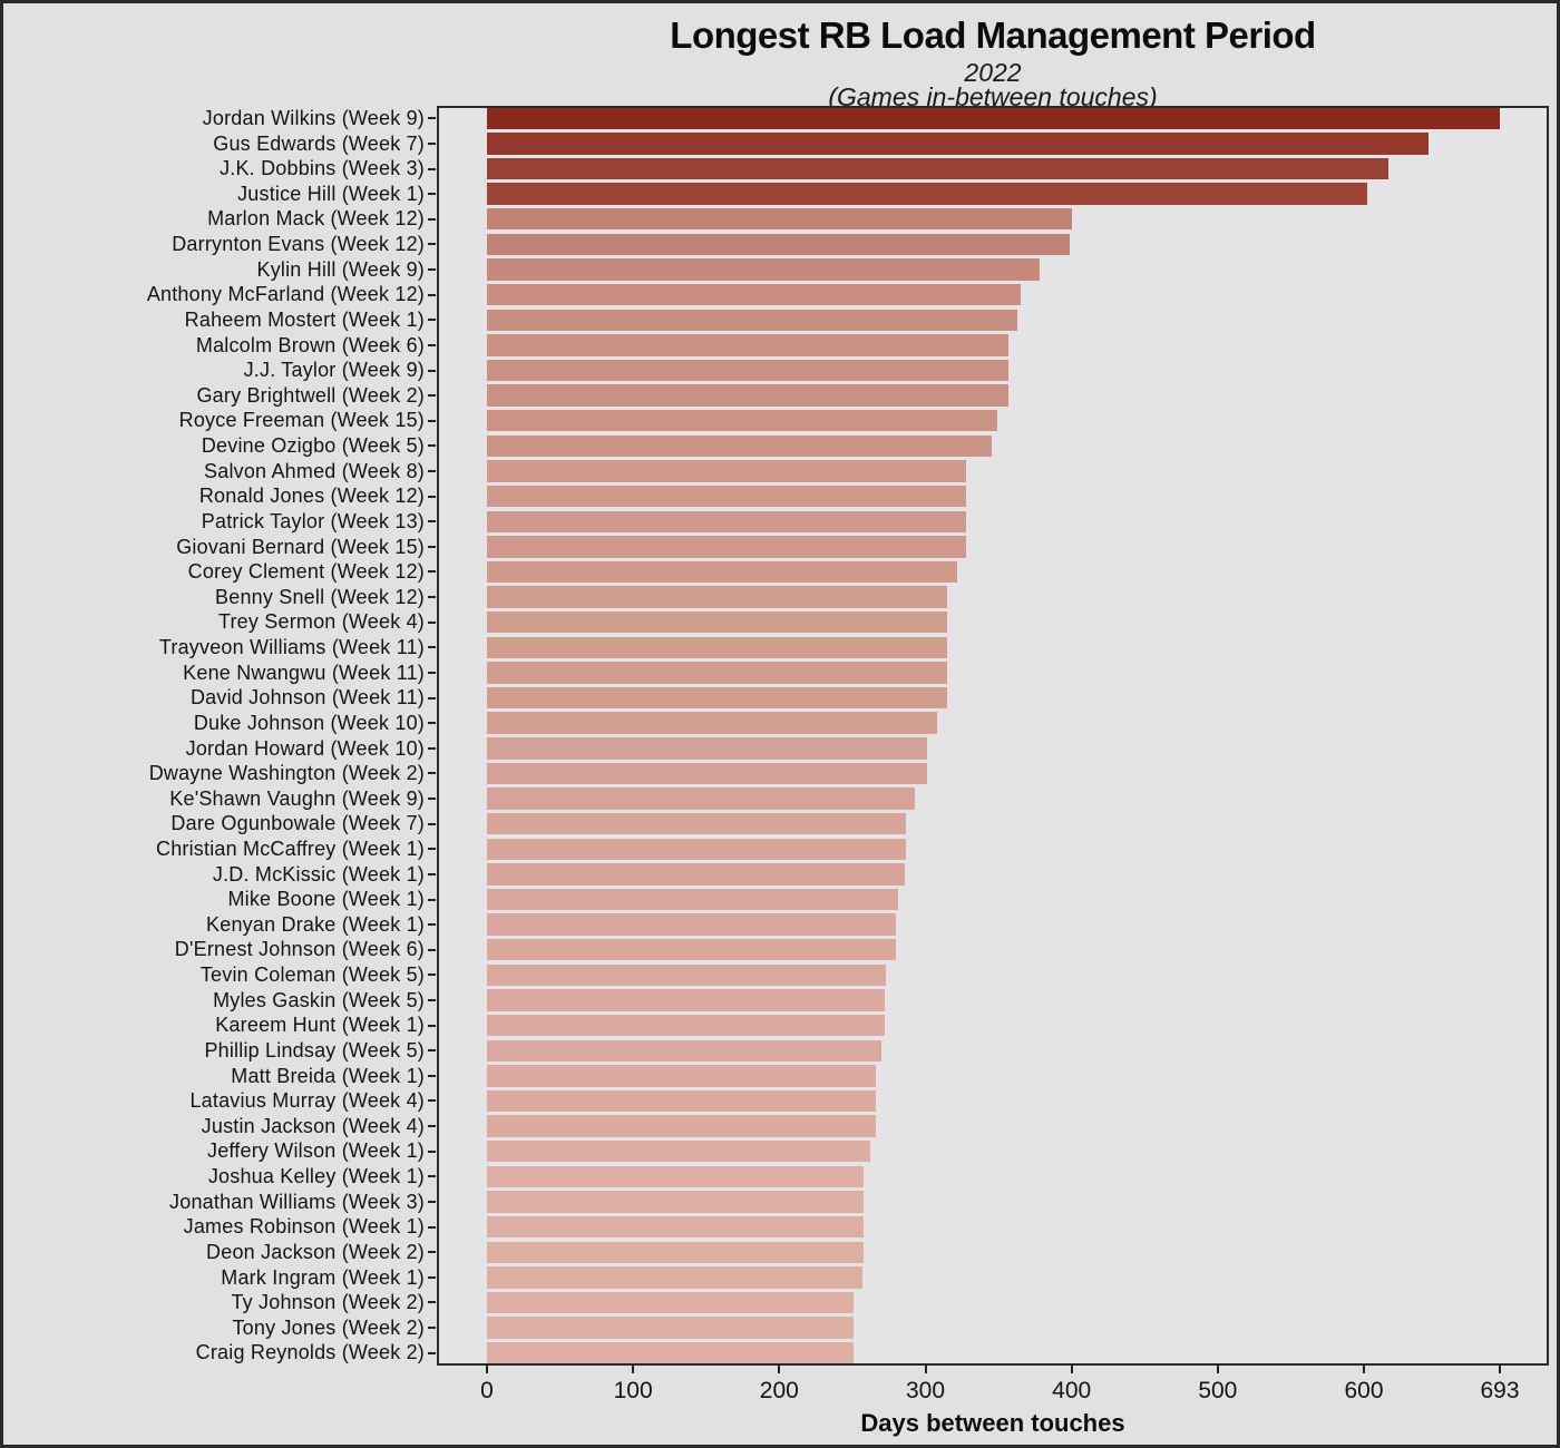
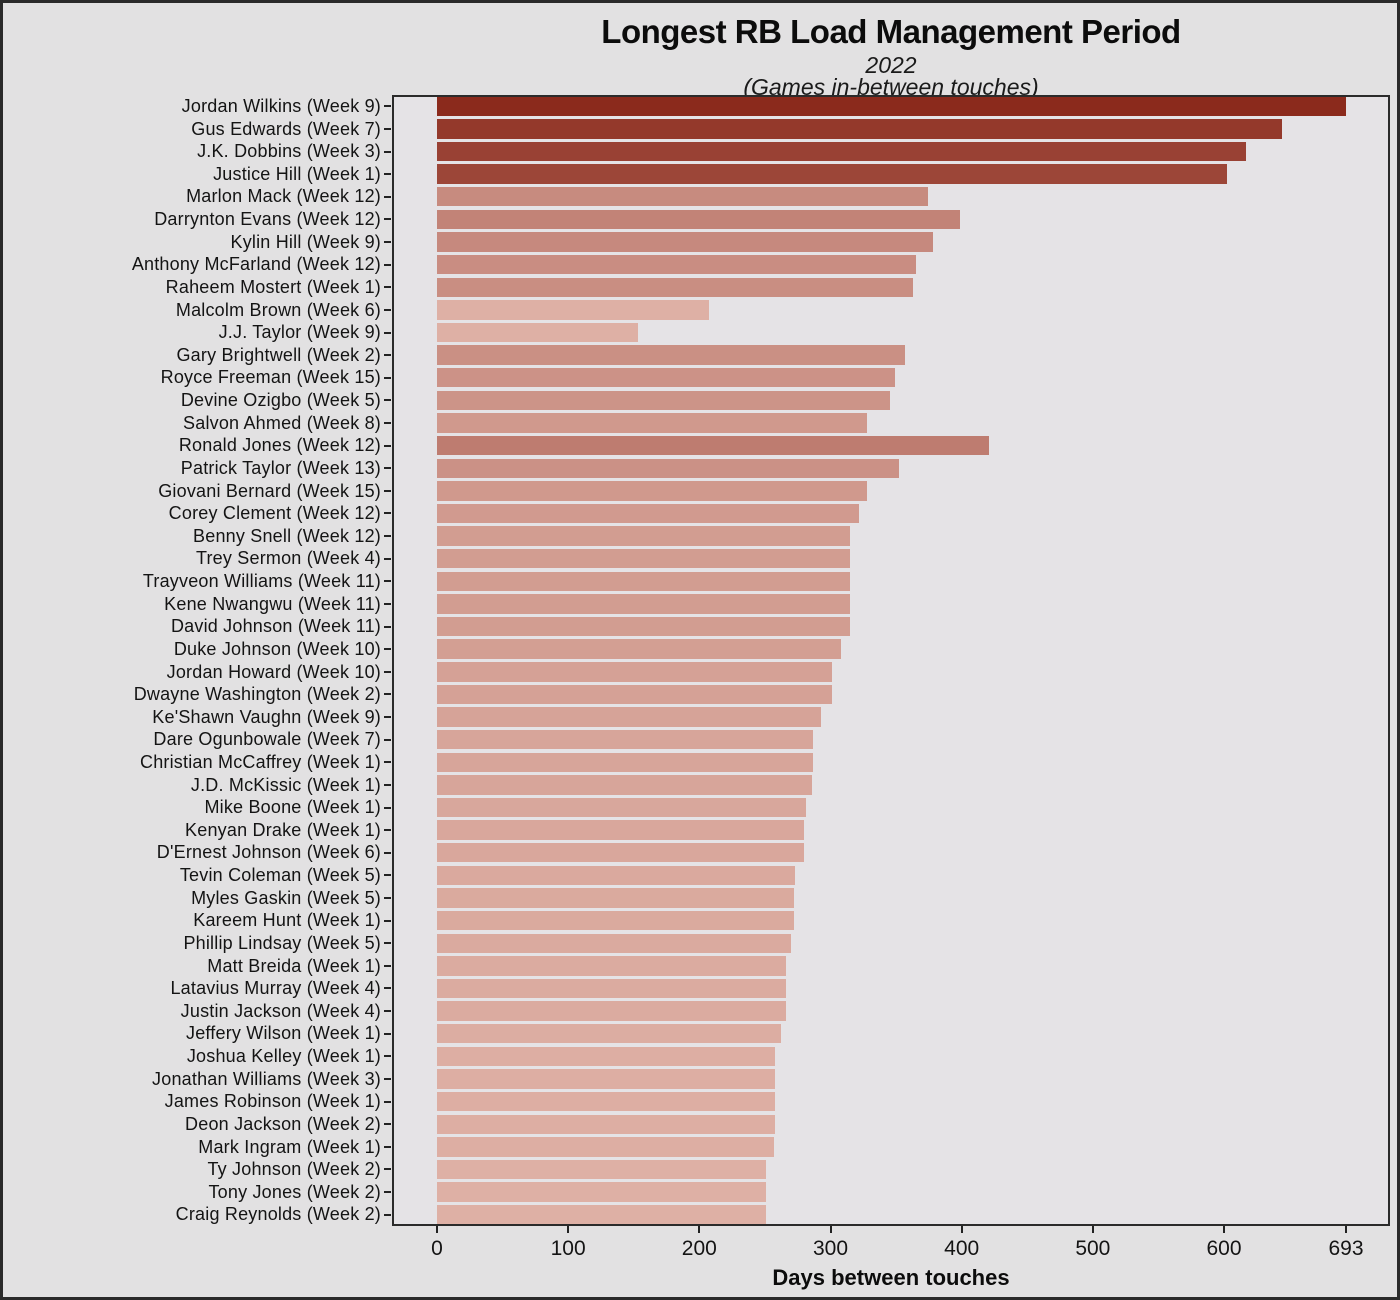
Marlon Mack (Week 12): 400 -> 374
Malcolm Brown (Week 6): 357 -> 207
J.J. Taylor (Week 9): 357 -> 153
Ronald Jones (Week 12): 328 -> 421
Patrick Taylor (Week 13): 328 -> 352
